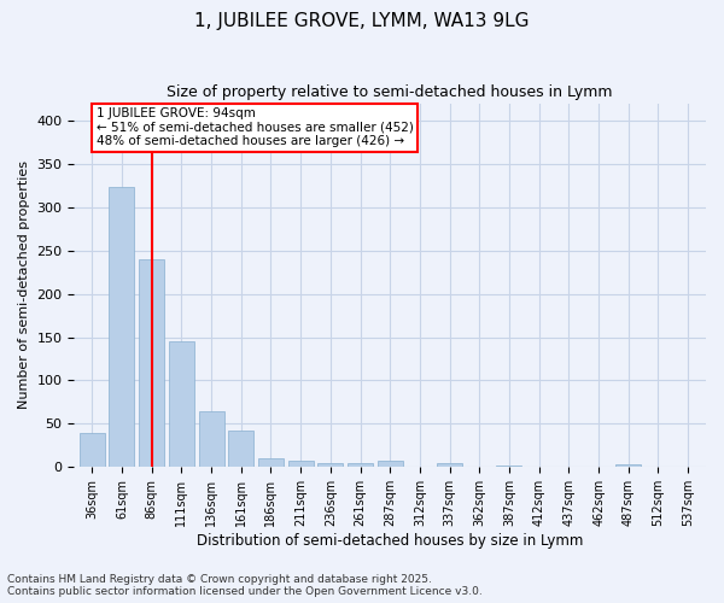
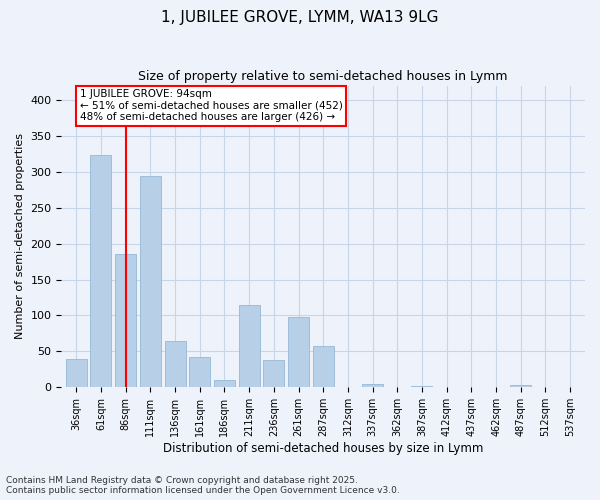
86sqm: 240 -> 186
111sqm: 145 -> 294
211sqm: 8 -> 114
236sqm: 4 -> 38
261sqm: 5 -> 98
287sqm: 7 -> 58
